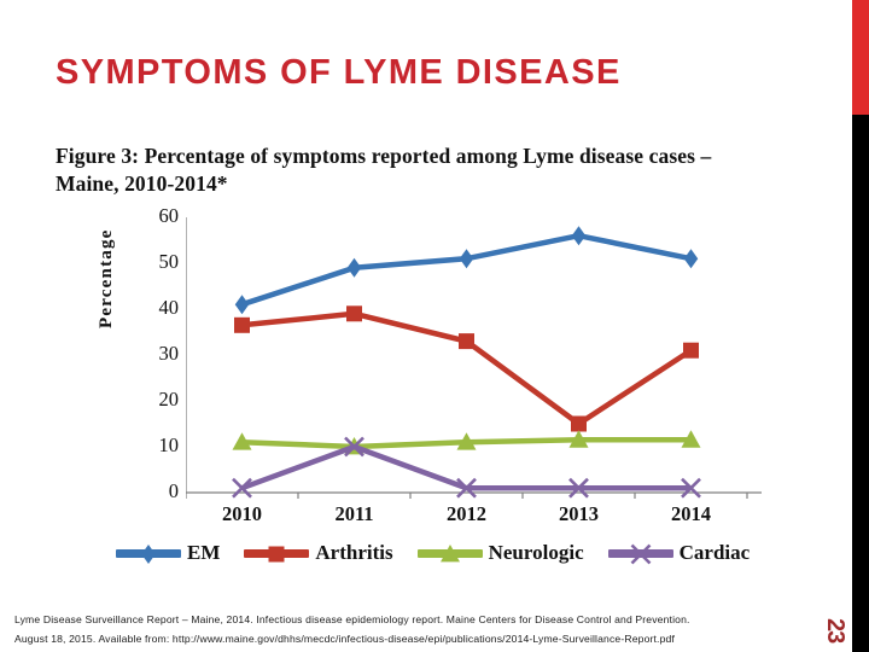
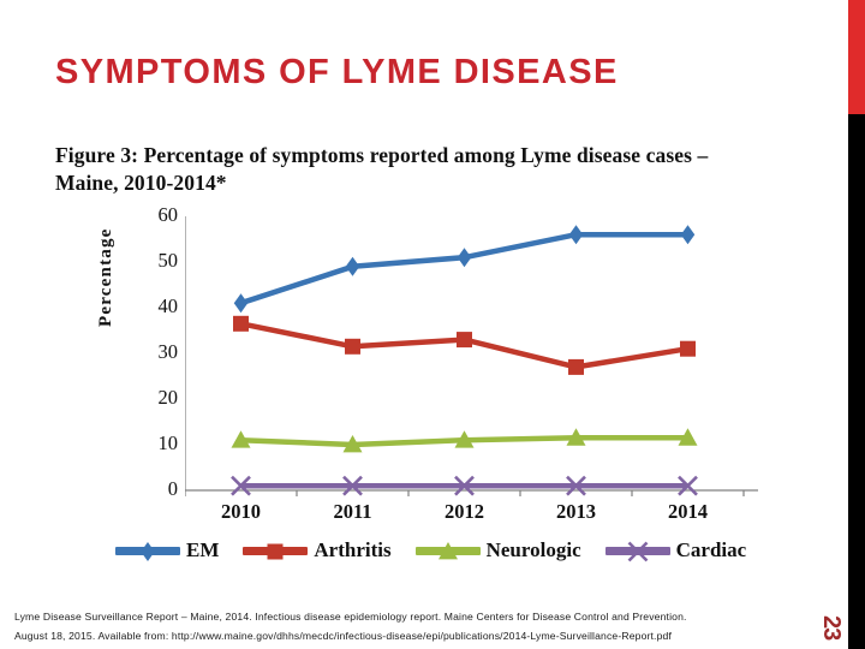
Arthritis/2011: 39 -> 32
Cardiac/2011: 10 -> 1
Arthritis/2013: 15 -> 27
EM/2014: 51 -> 56
